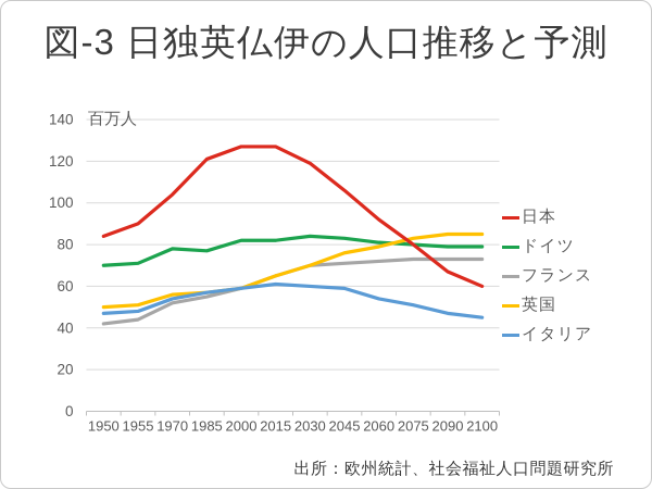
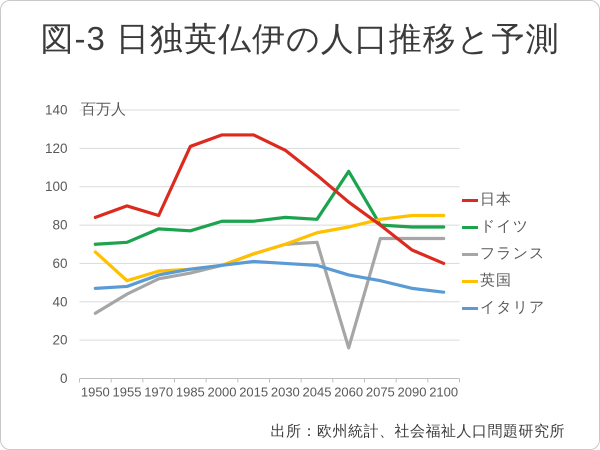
フランス/1950: 42 -> 34
英国/1950: 50 -> 66
日本/1970: 104 -> 85
ドイツ/2060: 81 -> 108
フランス/2060: 72 -> 16
